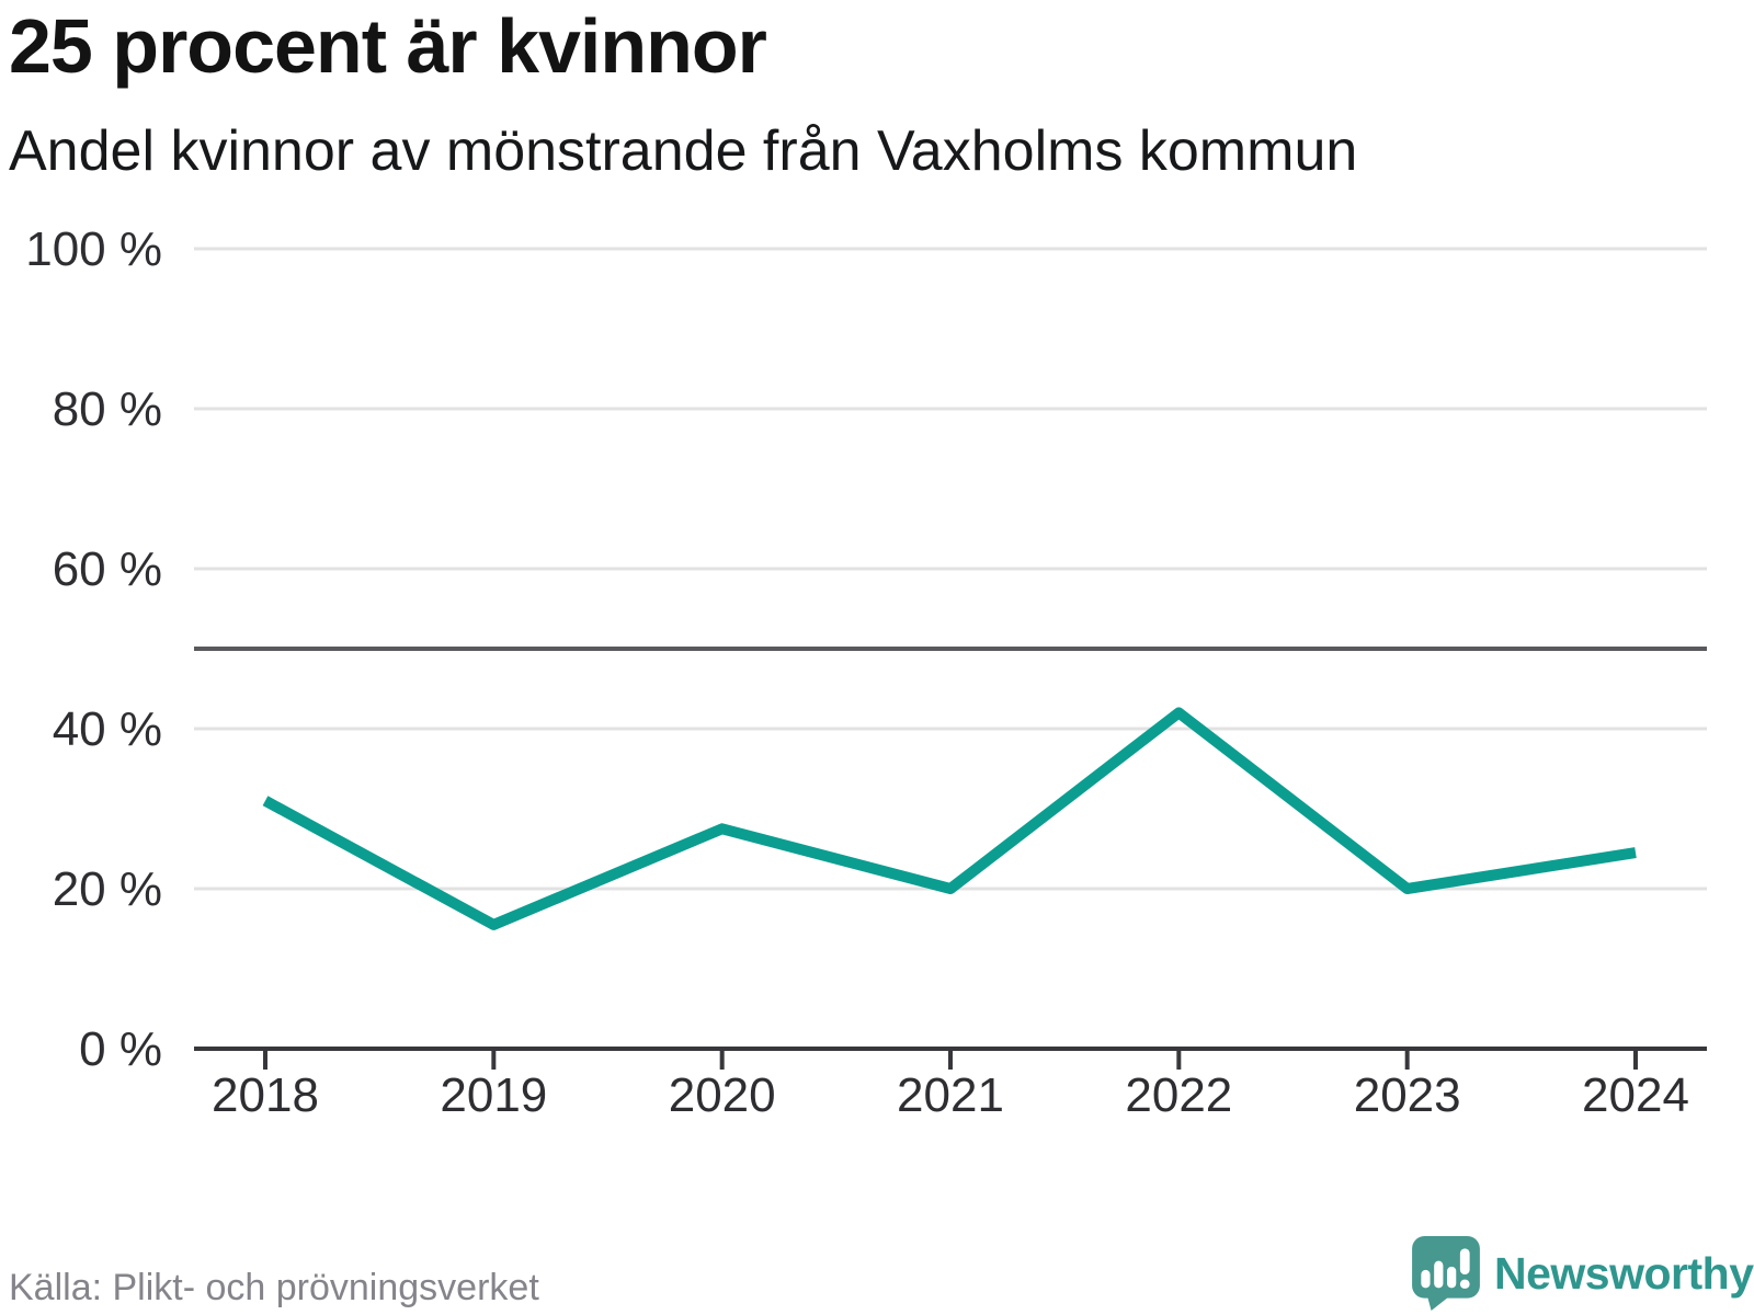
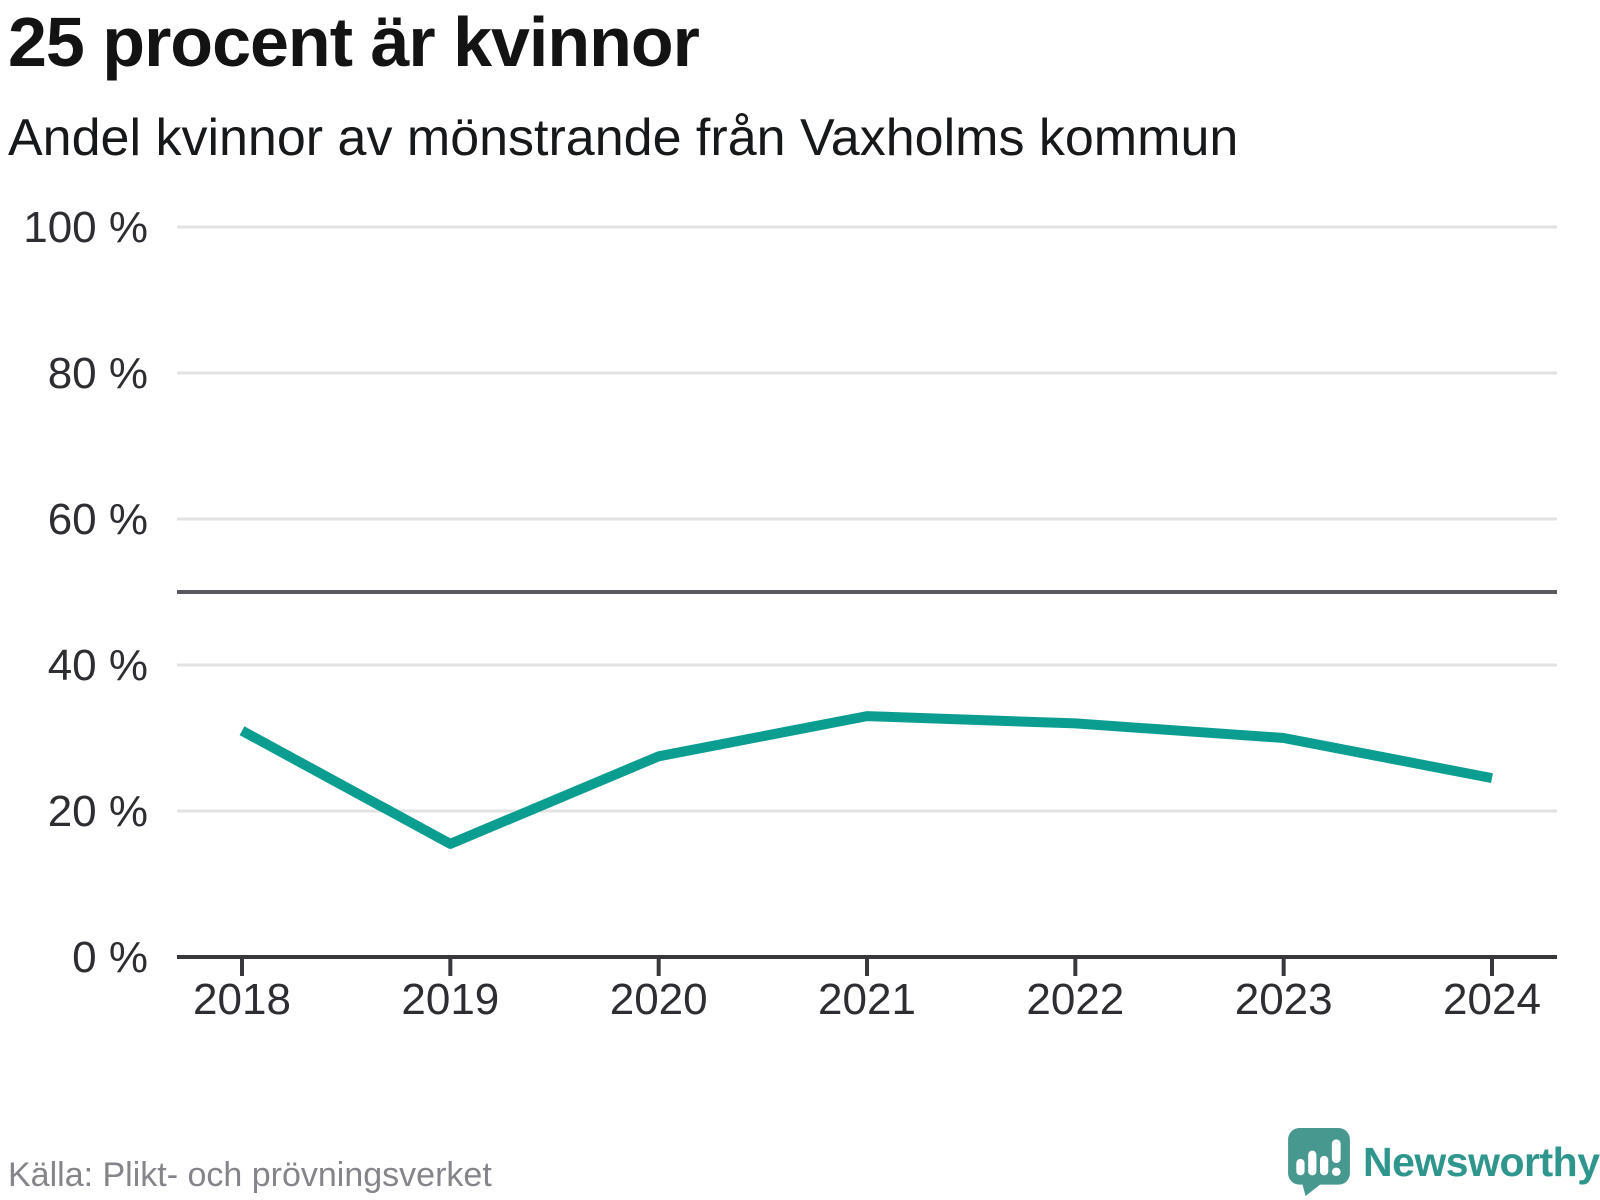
2021: 20% -> 33%
2022: 42% -> 32%
2023: 20% -> 30%
